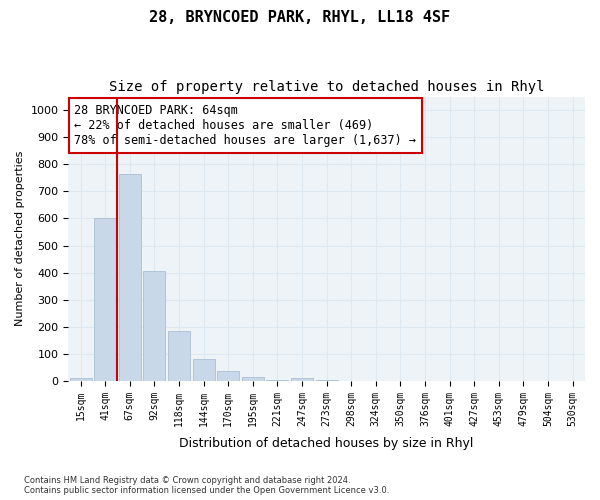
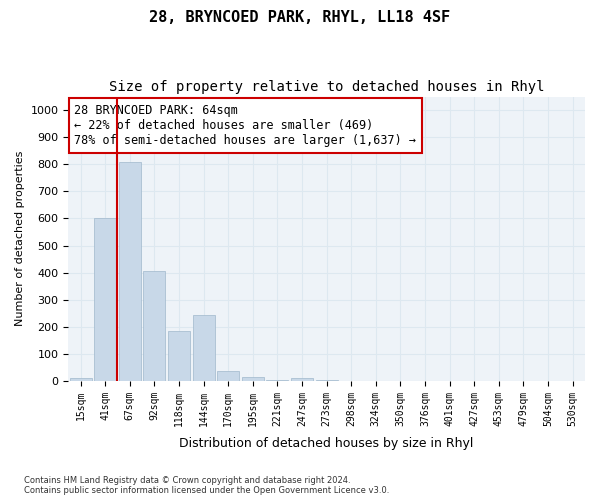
67sqm: 765 -> 810
144sqm: 80 -> 245
